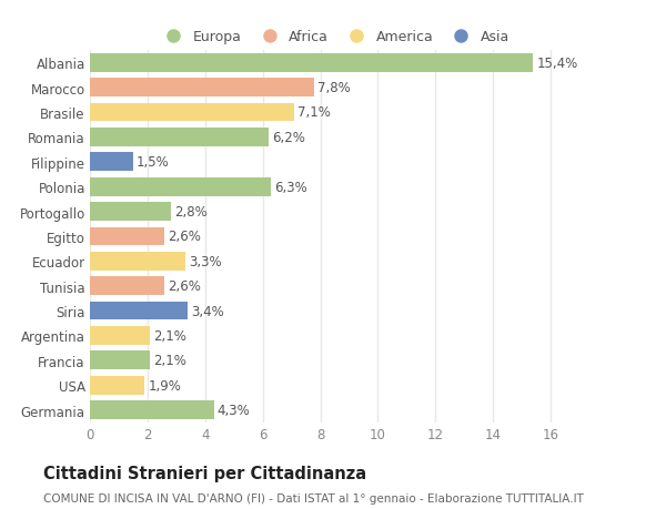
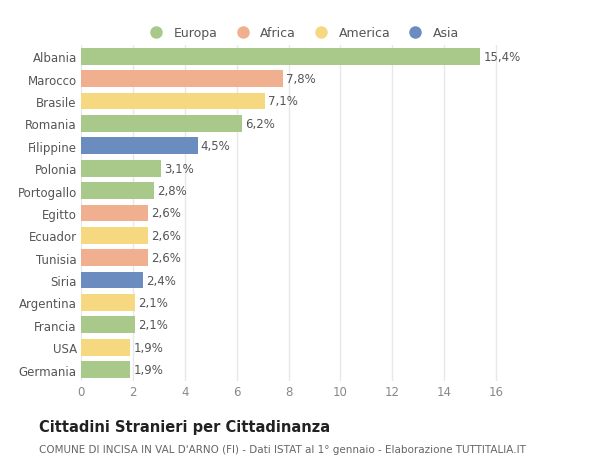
Filippine: 1,5% -> 4,5%
Polonia: 6,3% -> 3,1%
Ecuador: 3,3% -> 2,6%
Siria: 3,4% -> 2,4%
Germania: 4,3% -> 1,9%
